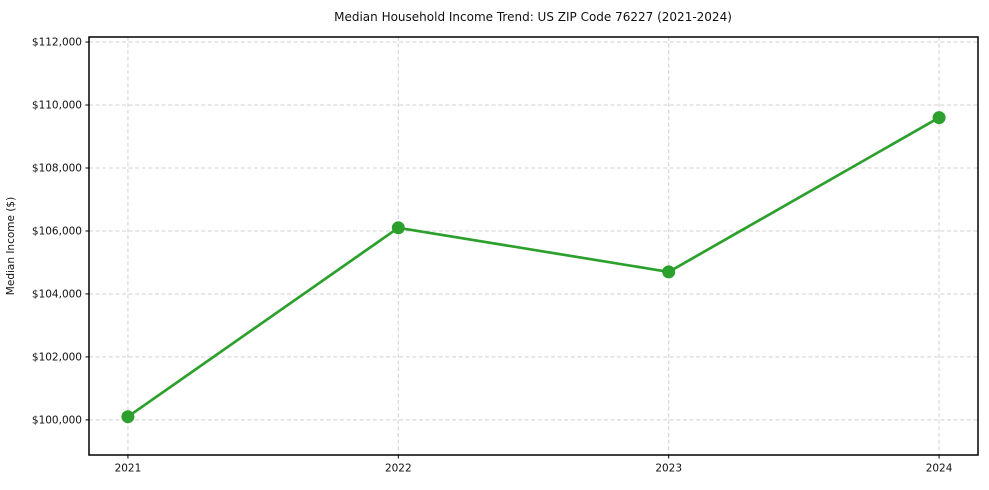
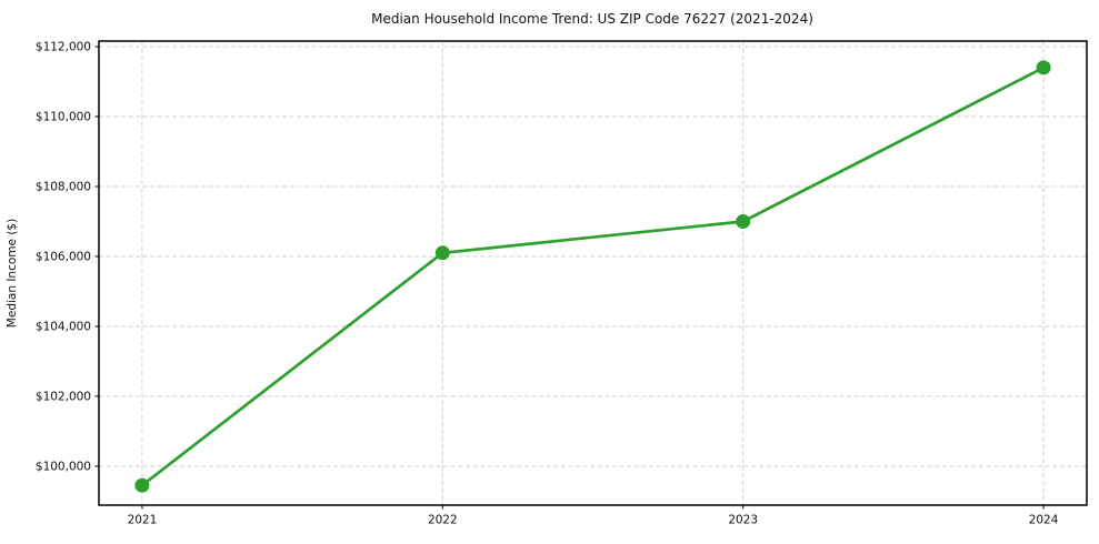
2021: $100100 -> $99400
2023: $104700 -> $107000
2024: $109600 -> $111400
